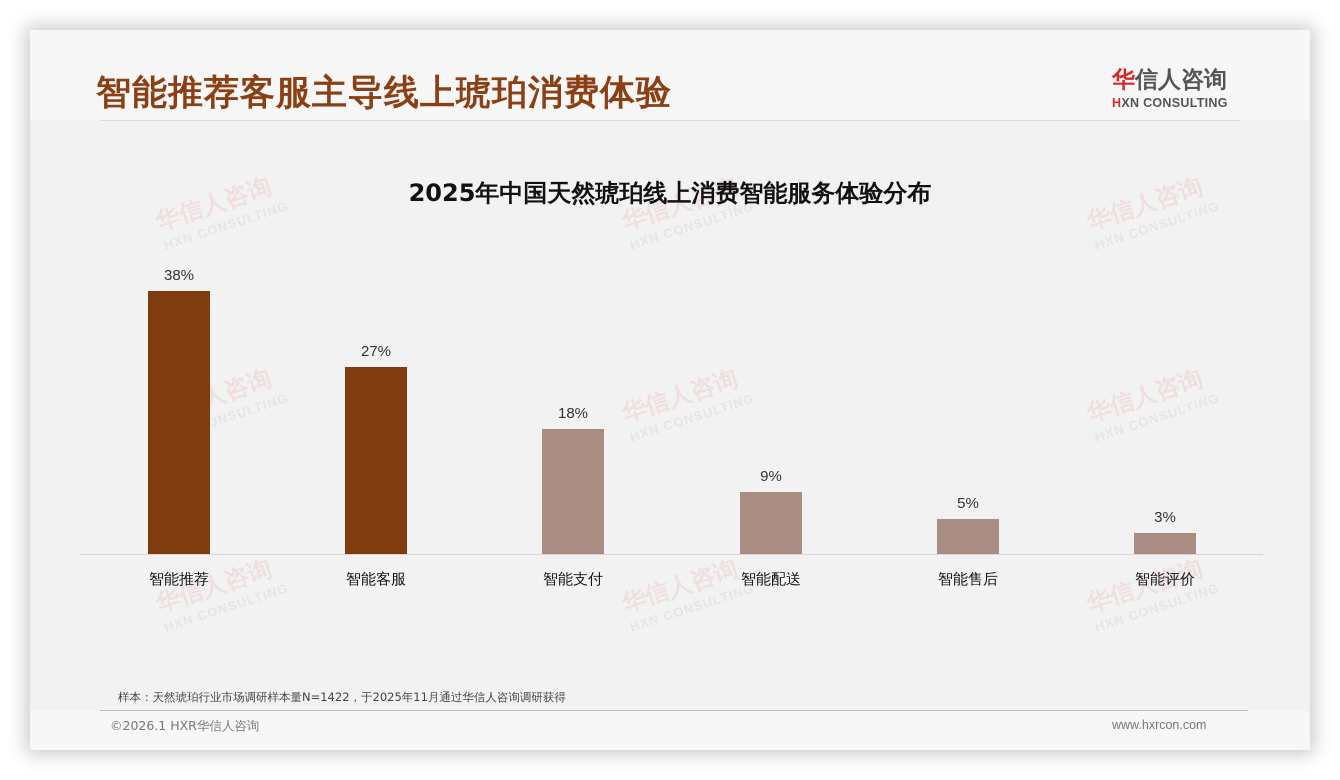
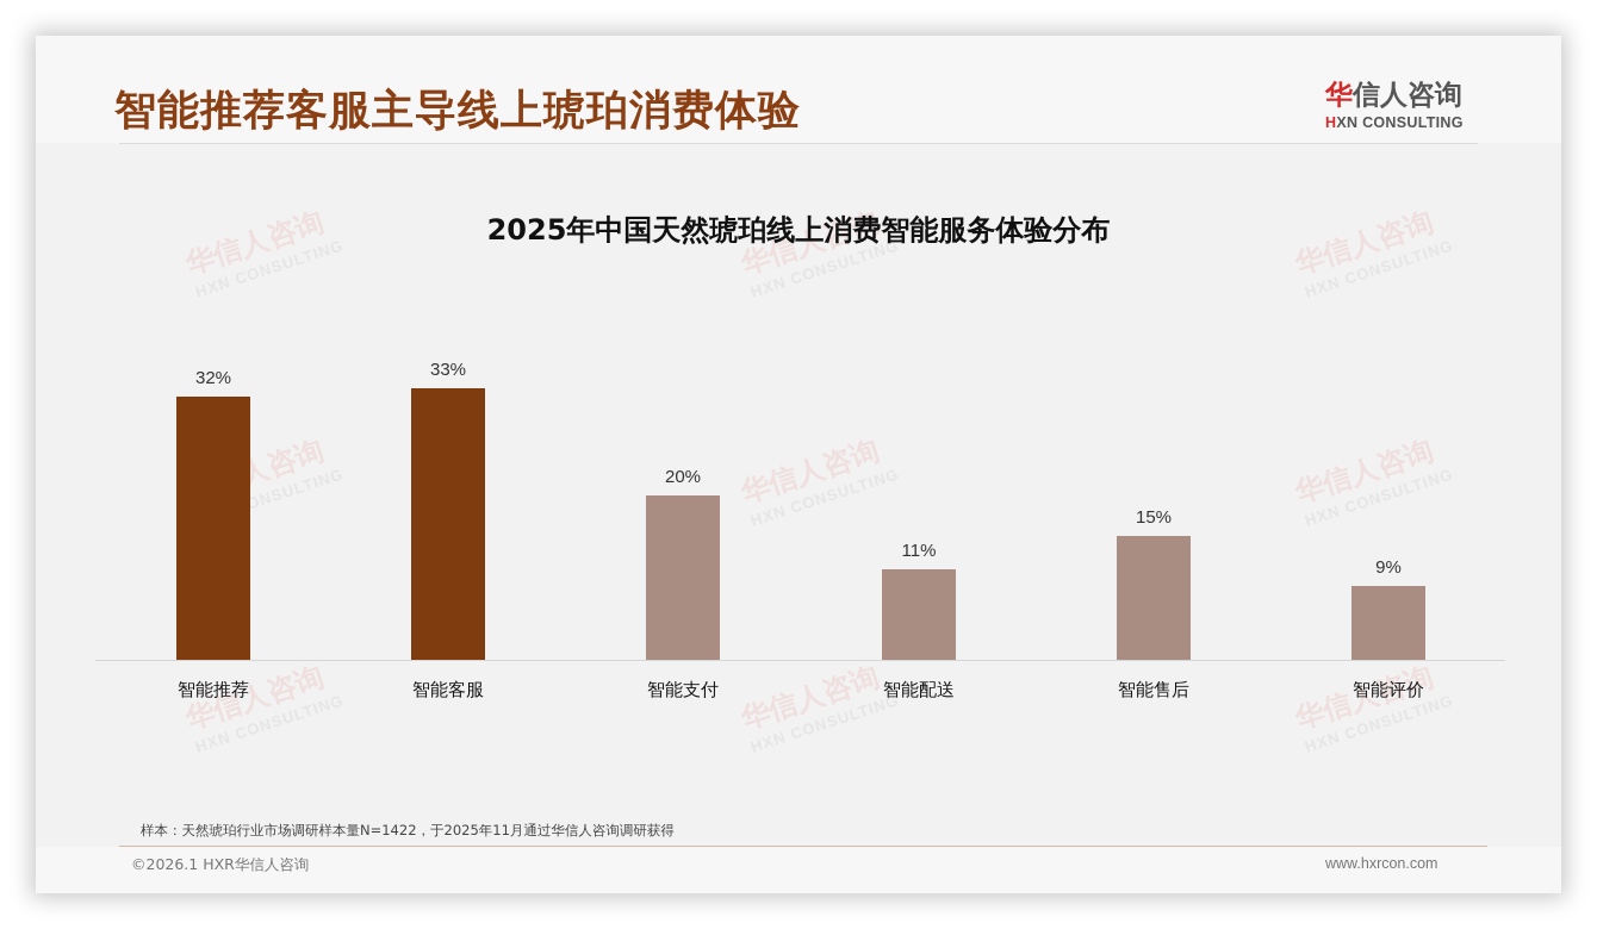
智能推荐: 38% -> 32%
智能客服: 27% -> 33%
智能支付: 18% -> 20%
智能配送: 9% -> 11%
智能售后: 5% -> 15%
智能评价: 3% -> 9%
